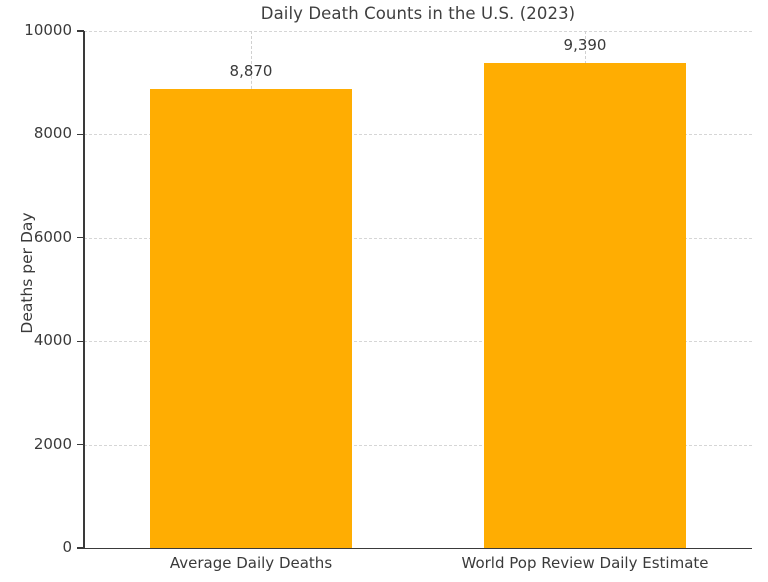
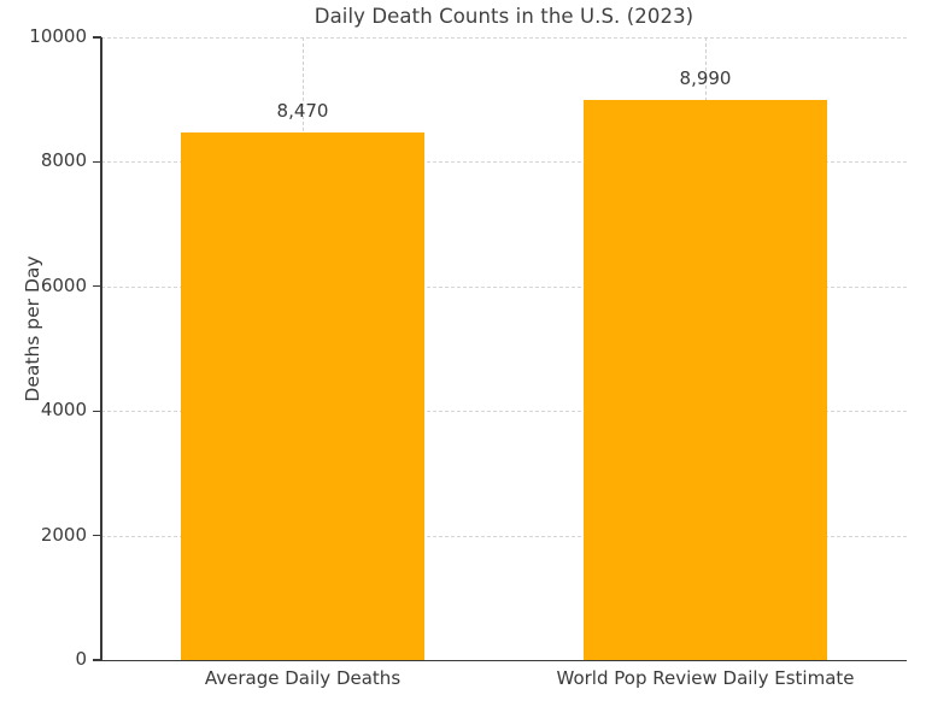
Average Daily Deaths: 8,870 -> 8,470
World Pop Review Daily Estimate: 9,390 -> 8,990
